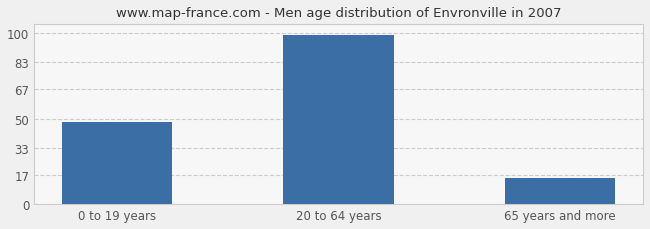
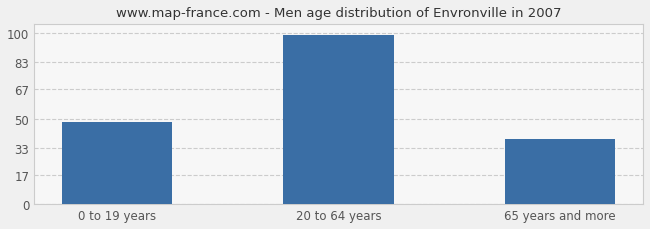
65 years and more: 15 -> 38
